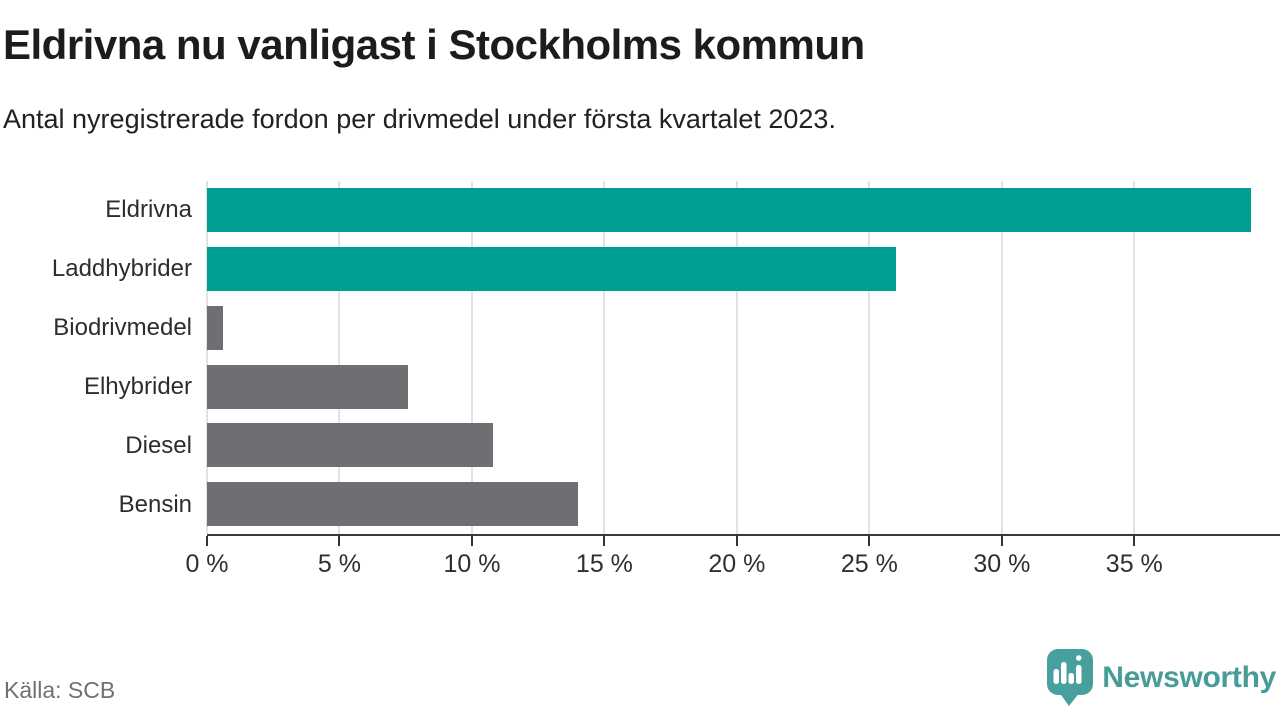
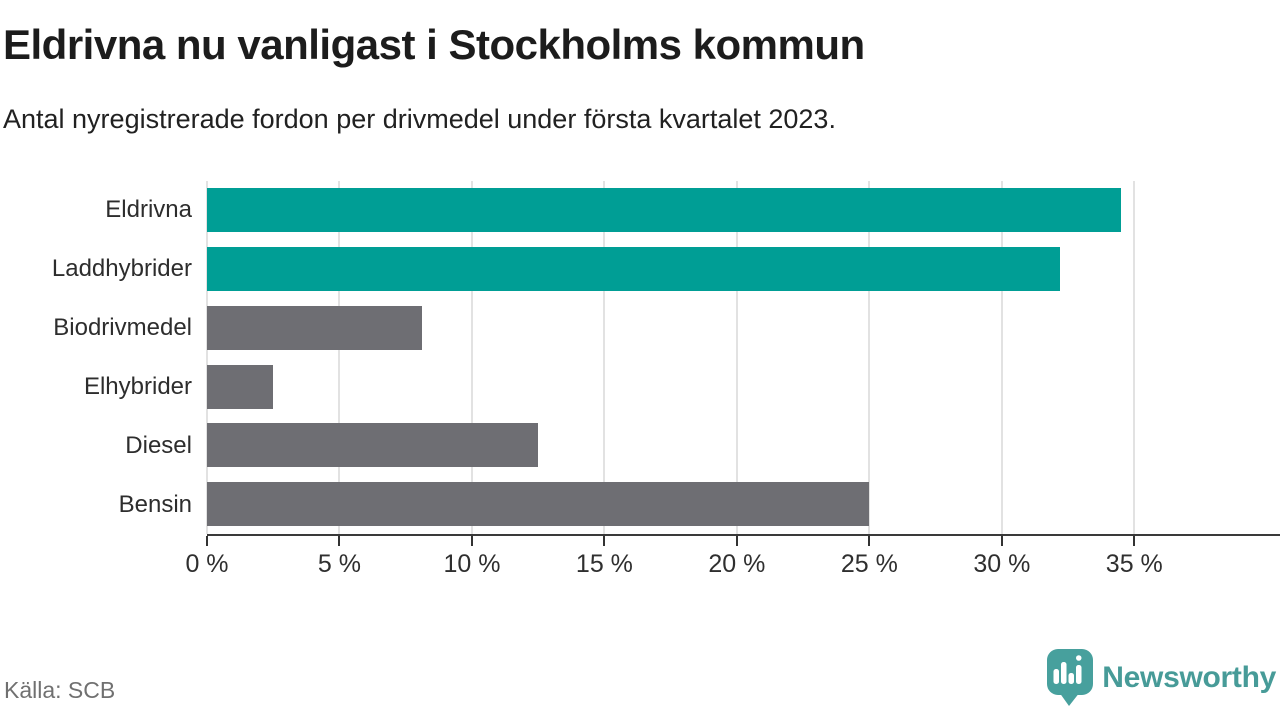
Eldrivna: 39.4% -> 34.5%
Laddhybrider: 26.0% -> 32.2%
Biodrivmedel: 0.6% -> 8.1%
Elhybrider: 7.6% -> 2.5%
Diesel: 10.8% -> 12.5%
Bensin: 14.0% -> 25.0%
